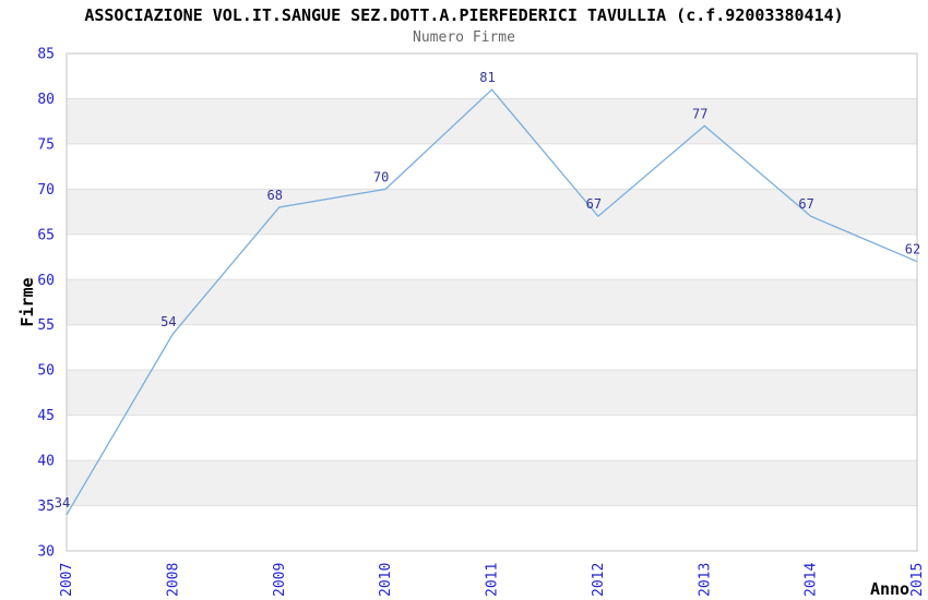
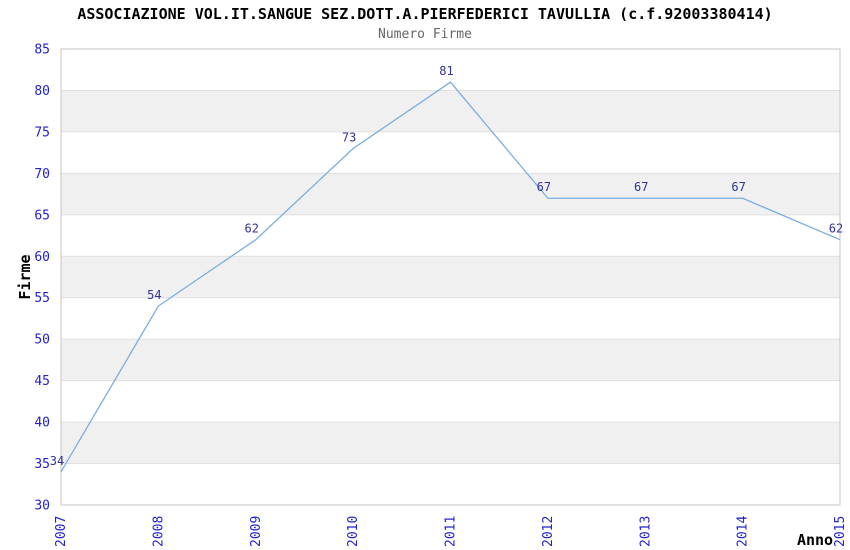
2009: 68 -> 62
2010: 70 -> 73
2013: 77 -> 67
